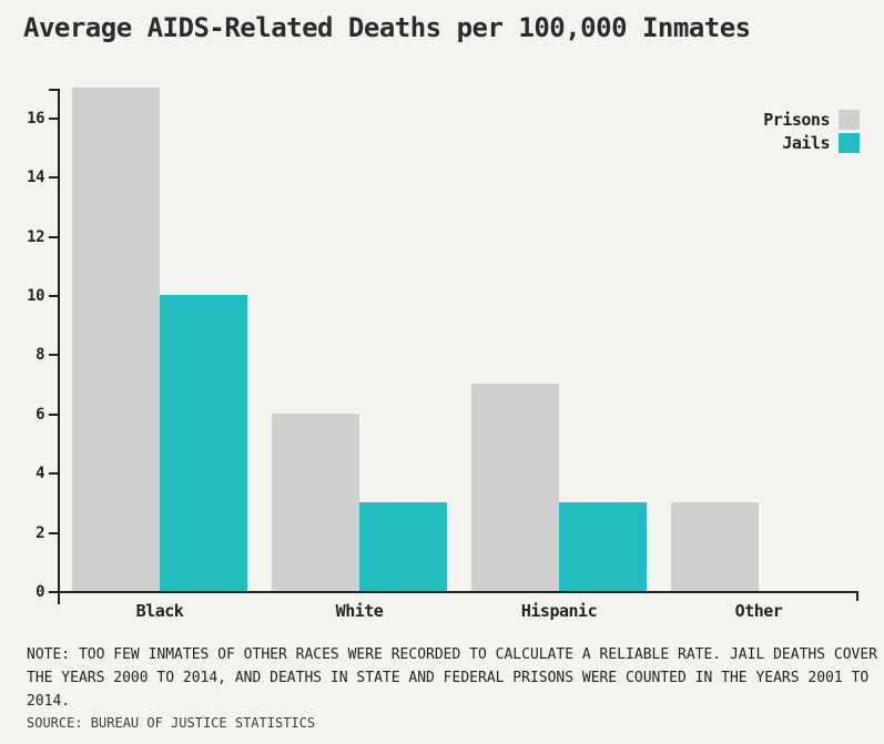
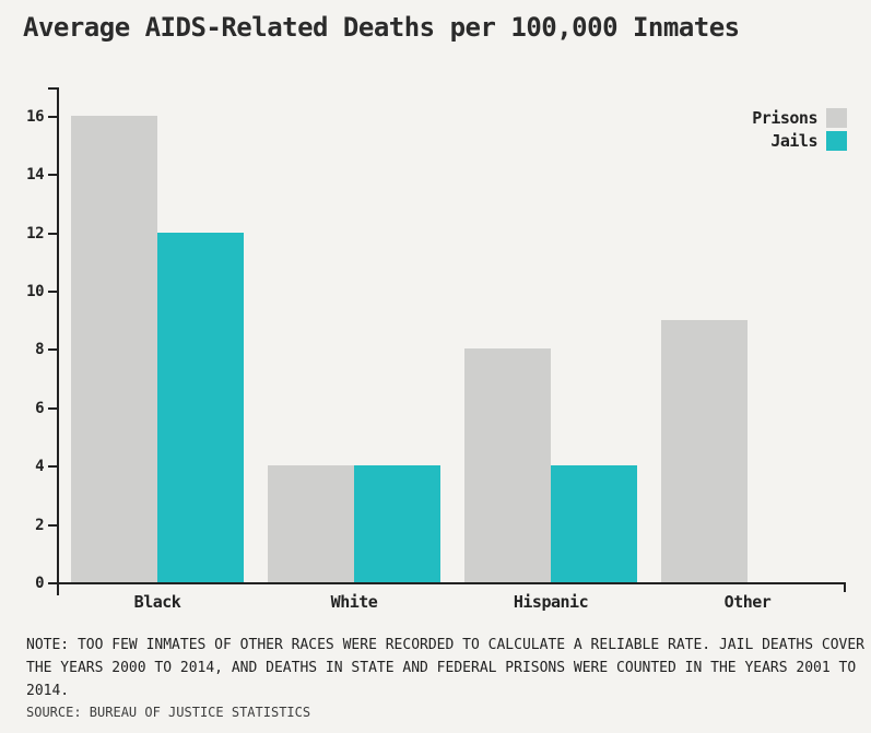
Prisons/Black: 17 -> 16
Jails/Black: 10 -> 12
Prisons/White: 6 -> 4
Jails/White: 3 -> 4
Prisons/Hispanic: 7 -> 8
Jails/Hispanic: 3 -> 4
Prisons/Other: 3 -> 9
